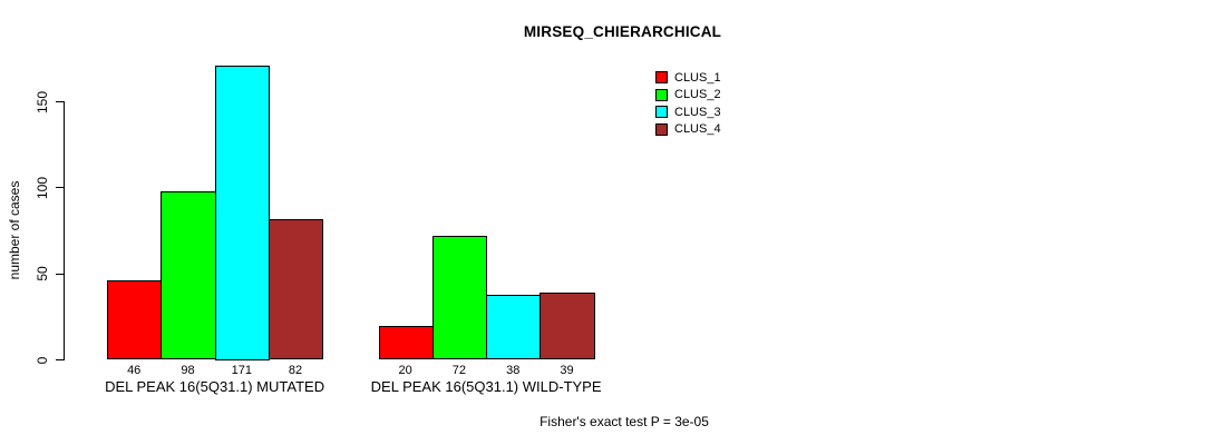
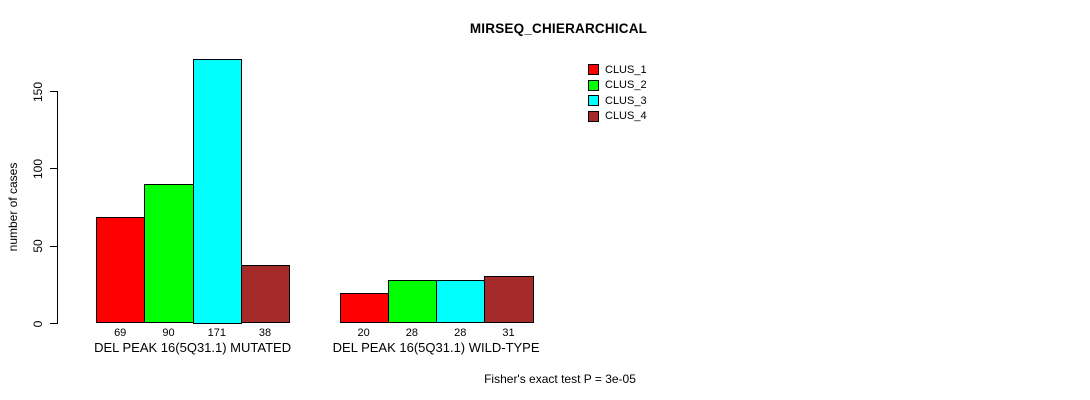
CLUS_1/DEL PEAK 16(5Q31.1) MUTATED: 46 -> 69
CLUS_2/DEL PEAK 16(5Q31.1) MUTATED: 98 -> 90
CLUS_4/DEL PEAK 16(5Q31.1) MUTATED: 82 -> 38
CLUS_2/DEL PEAK 16(5Q31.1) WILD-TYPE: 72 -> 28
CLUS_3/DEL PEAK 16(5Q31.1) WILD-TYPE: 38 -> 28
CLUS_4/DEL PEAK 16(5Q31.1) WILD-TYPE: 39 -> 31
